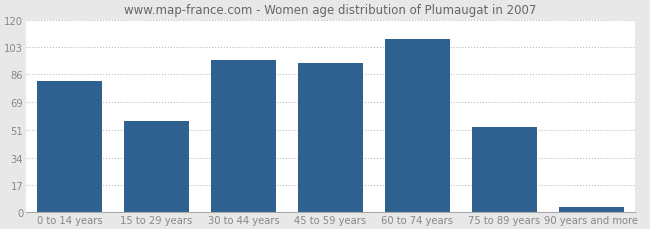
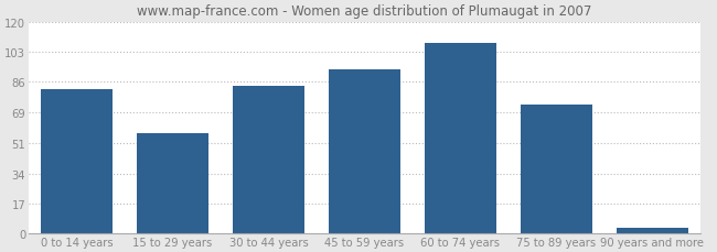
30 to 44 years: 95 -> 84
75 to 89 years: 53 -> 73
